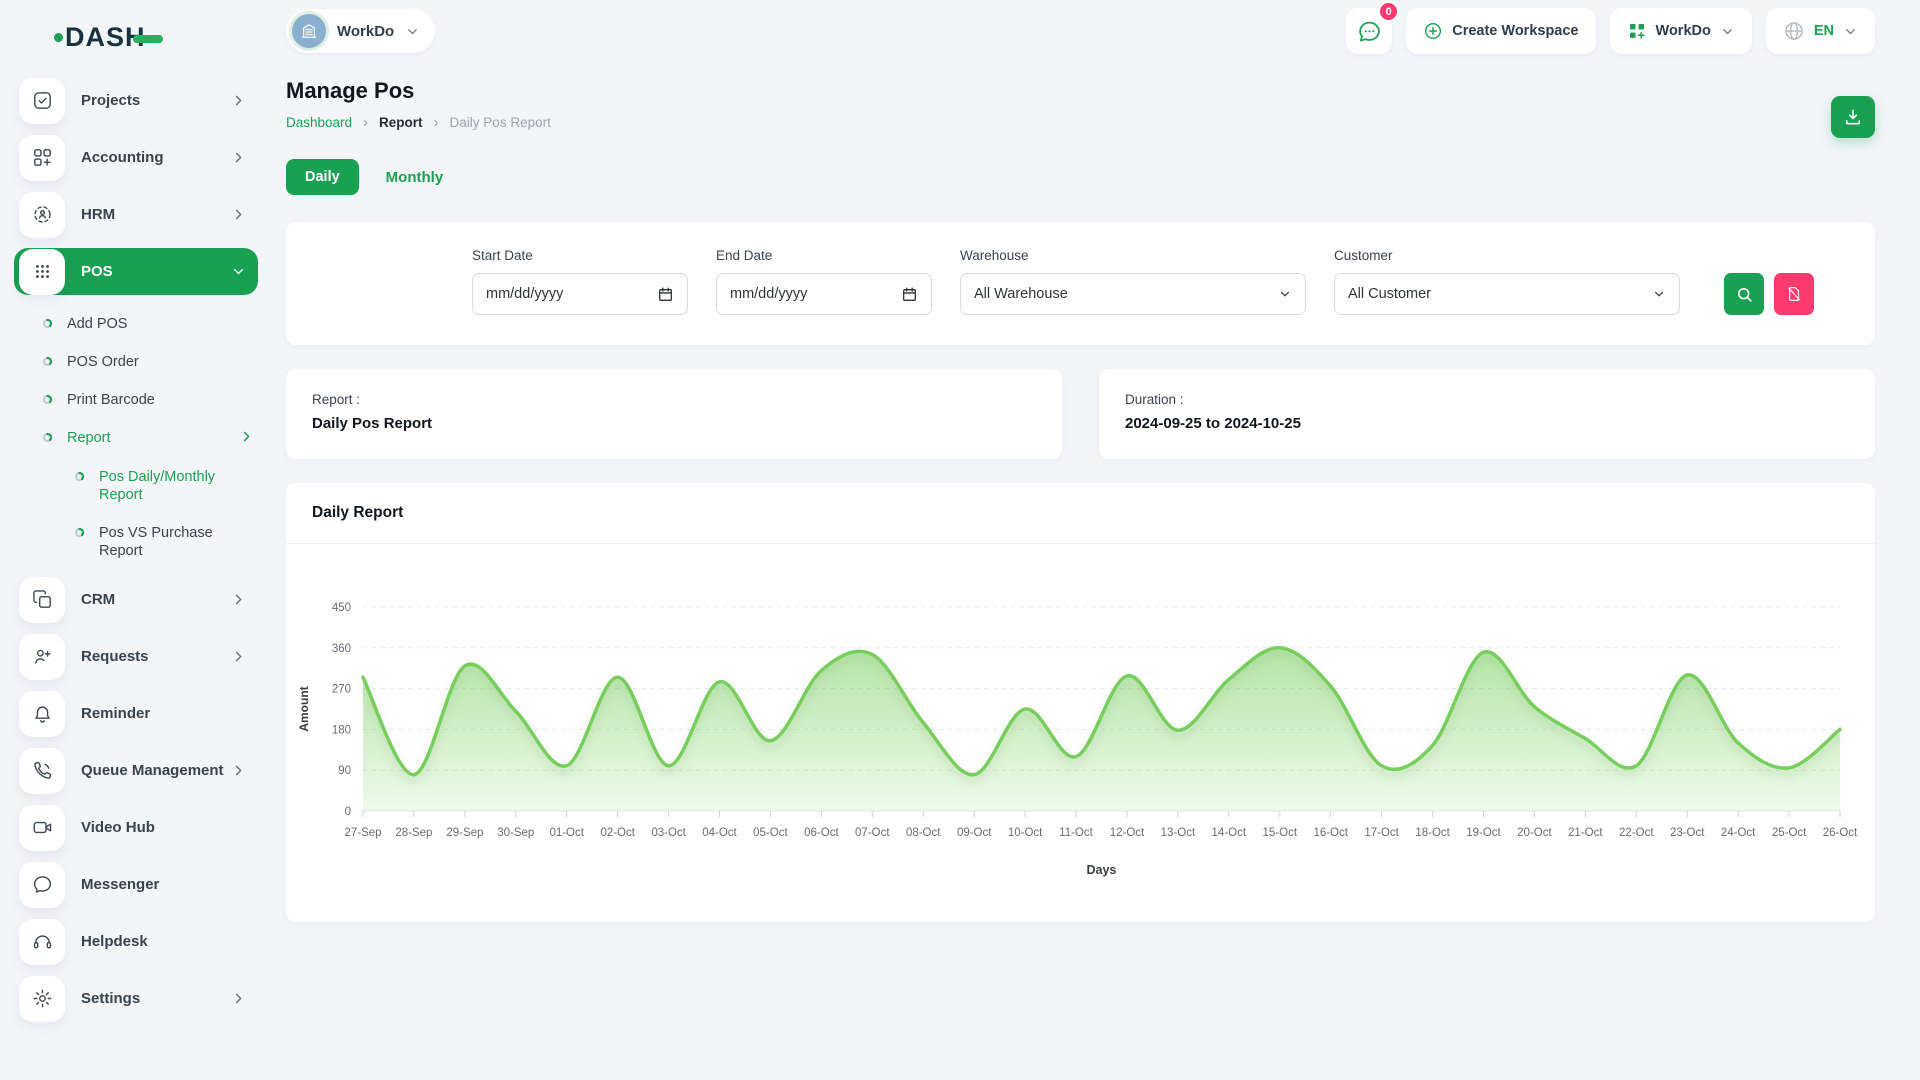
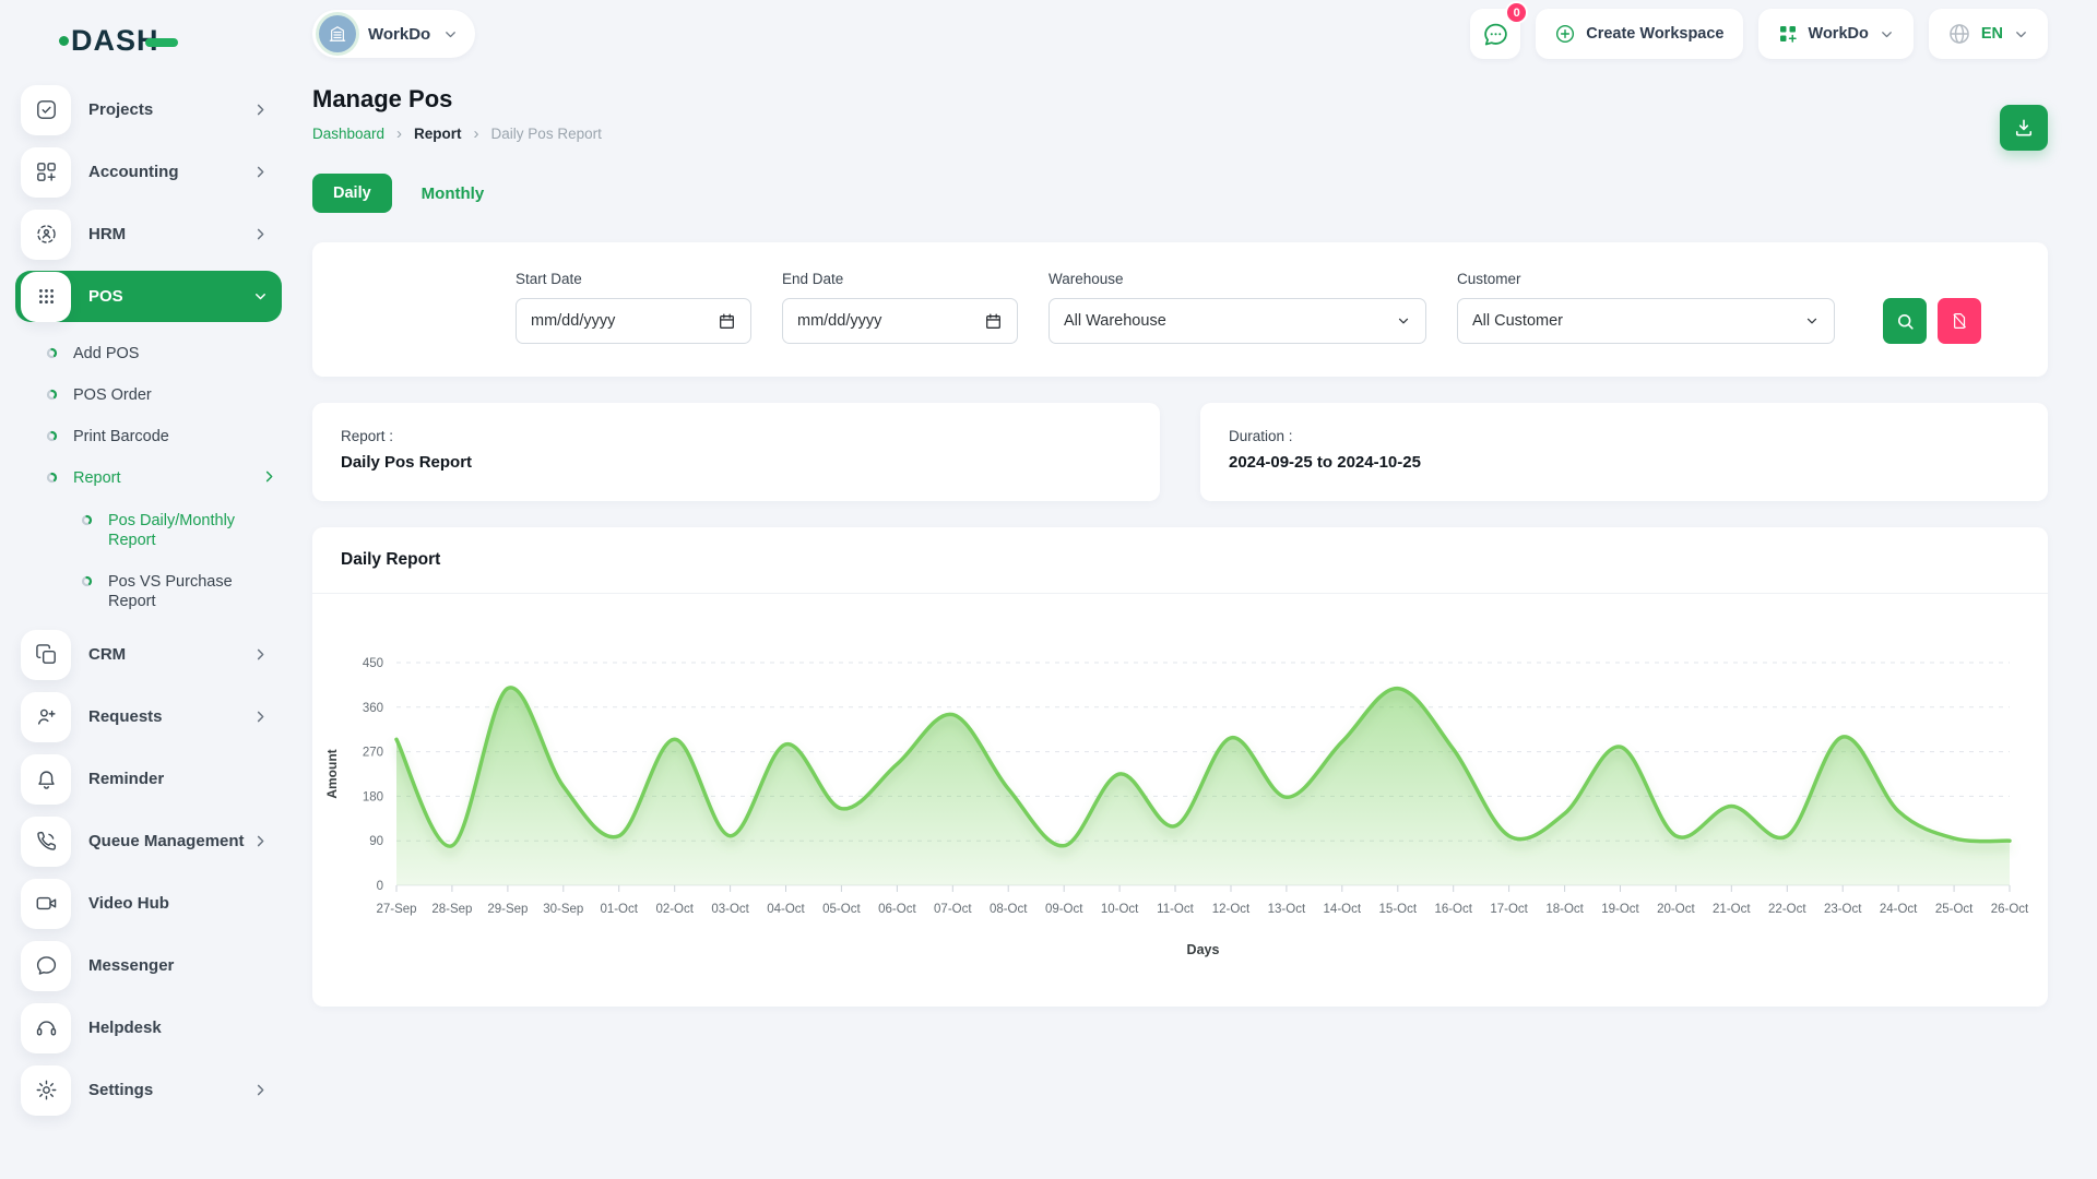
29-Sep: 320 -> 400
30-Sep: 220 -> 200
06-Oct: 310 -> 240
15-Oct: 360 -> 400
19-Oct: 350 -> 280
20-Oct: 230 -> 100
26-Oct: 180 -> 90
